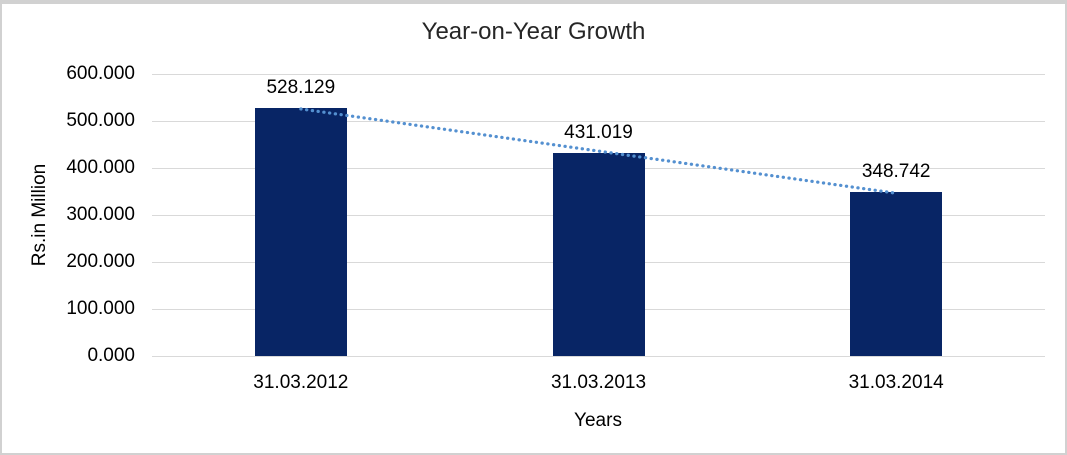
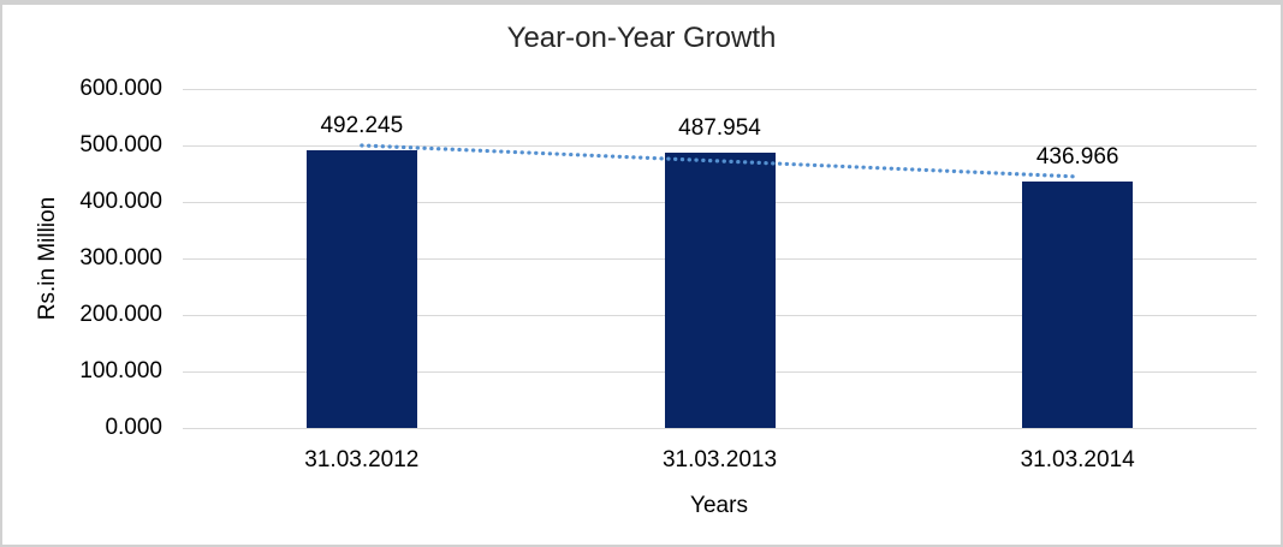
31.03.2012: 528.129 -> 492.245
31.03.2013: 431.019 -> 487.954
31.03.2014: 348.742 -> 436.966
